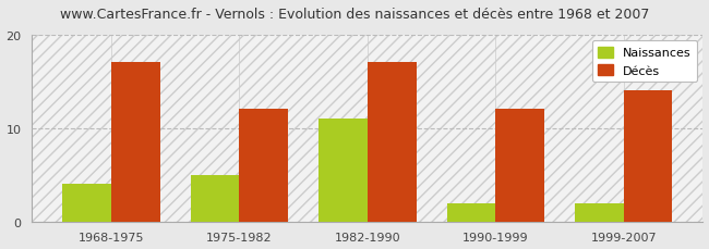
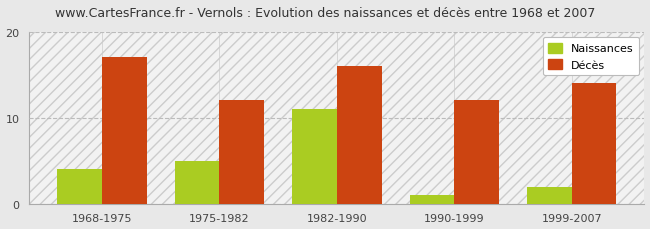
Décès/1982-1990: 17 -> 16
Naissances/1990-1999: 2 -> 1
